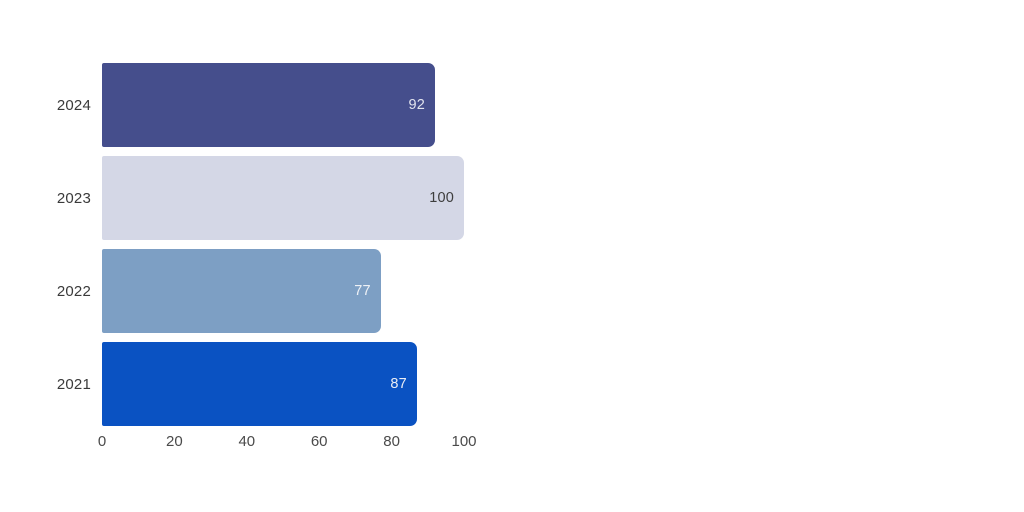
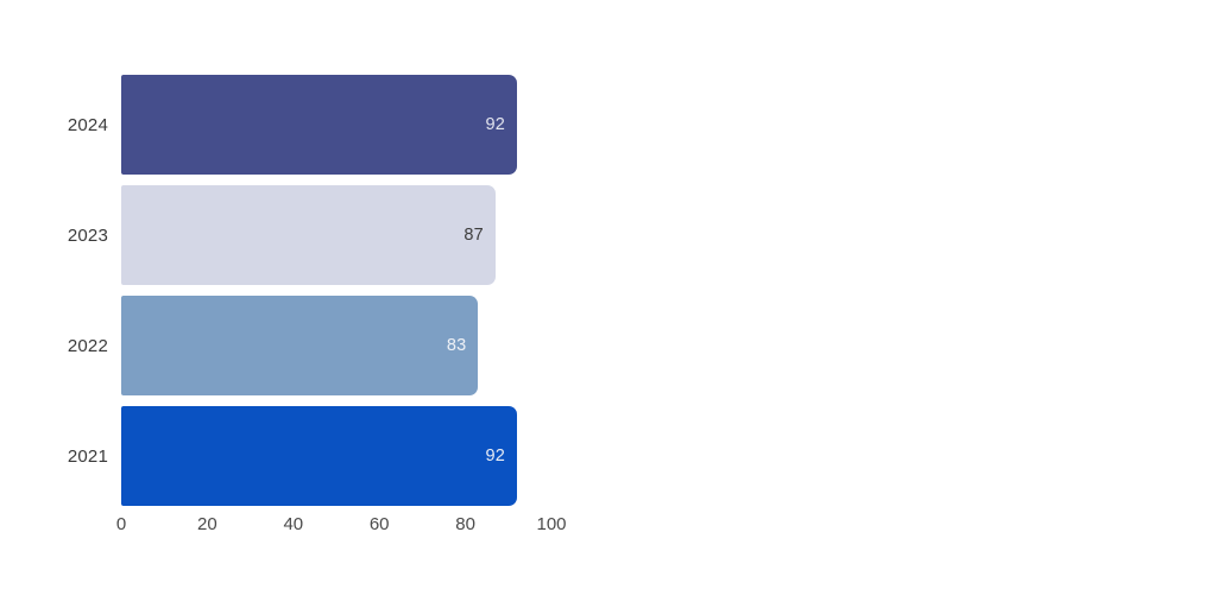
2023: 100 -> 87
2022: 77 -> 83
2021: 87 -> 92
